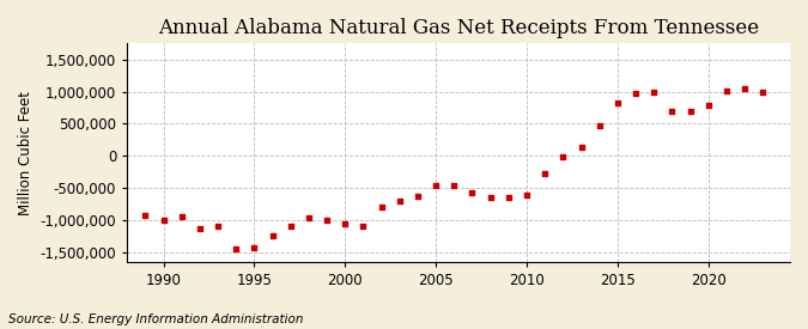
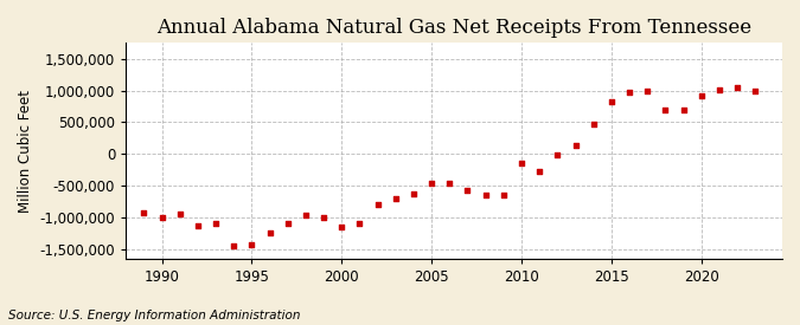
2000: -1,050,000 -> -1,160,000
2010: -620,000 -> -140,000
2020: 790,000 -> 920,000
